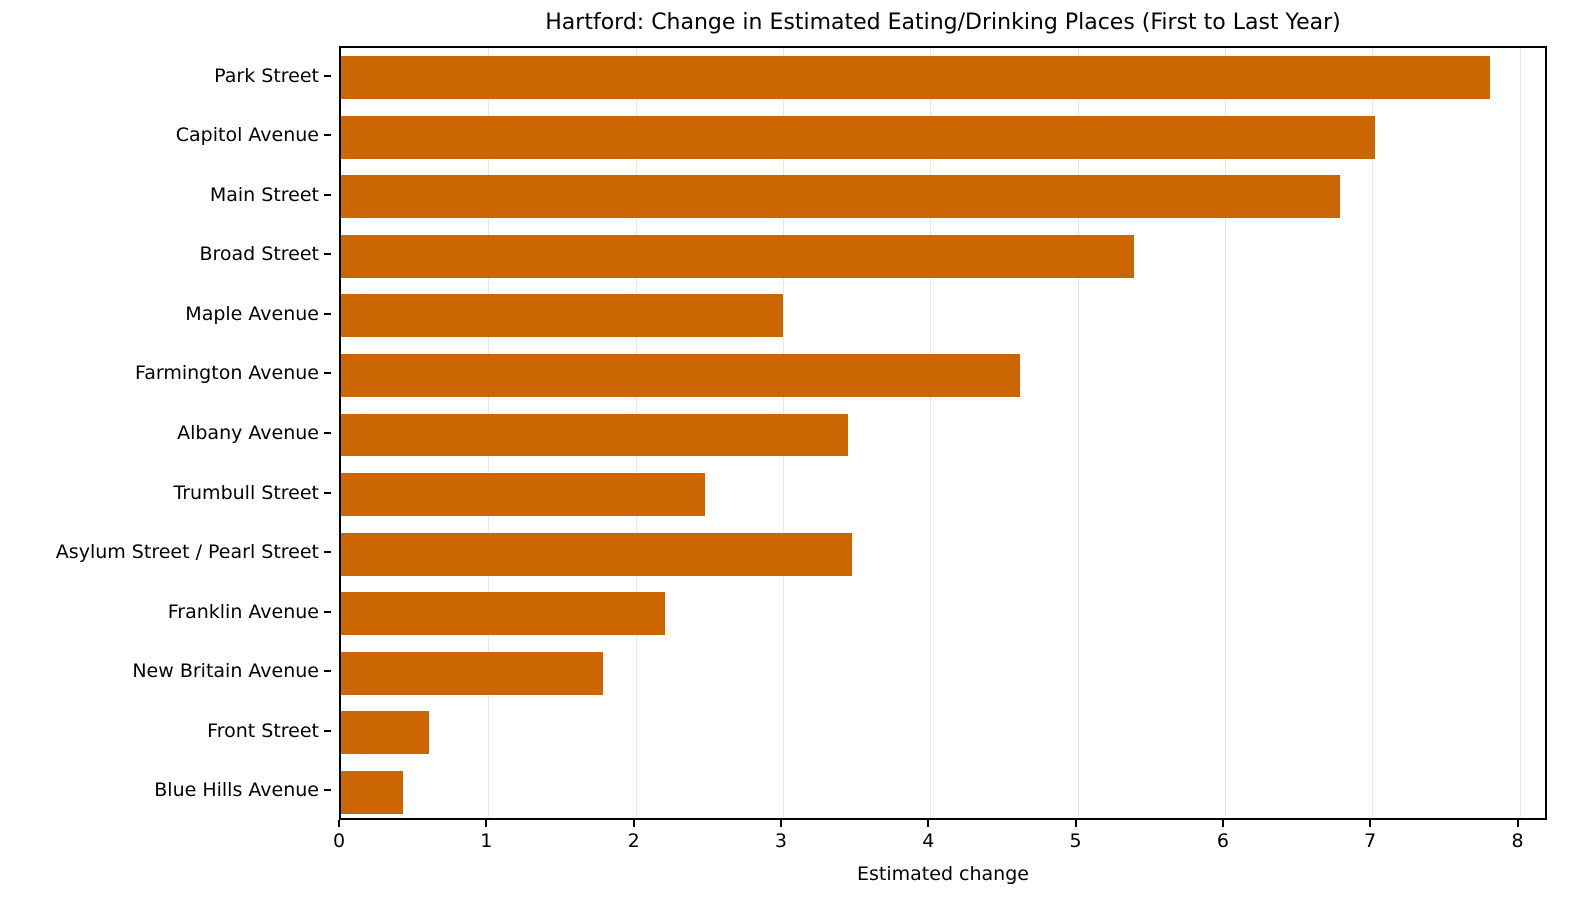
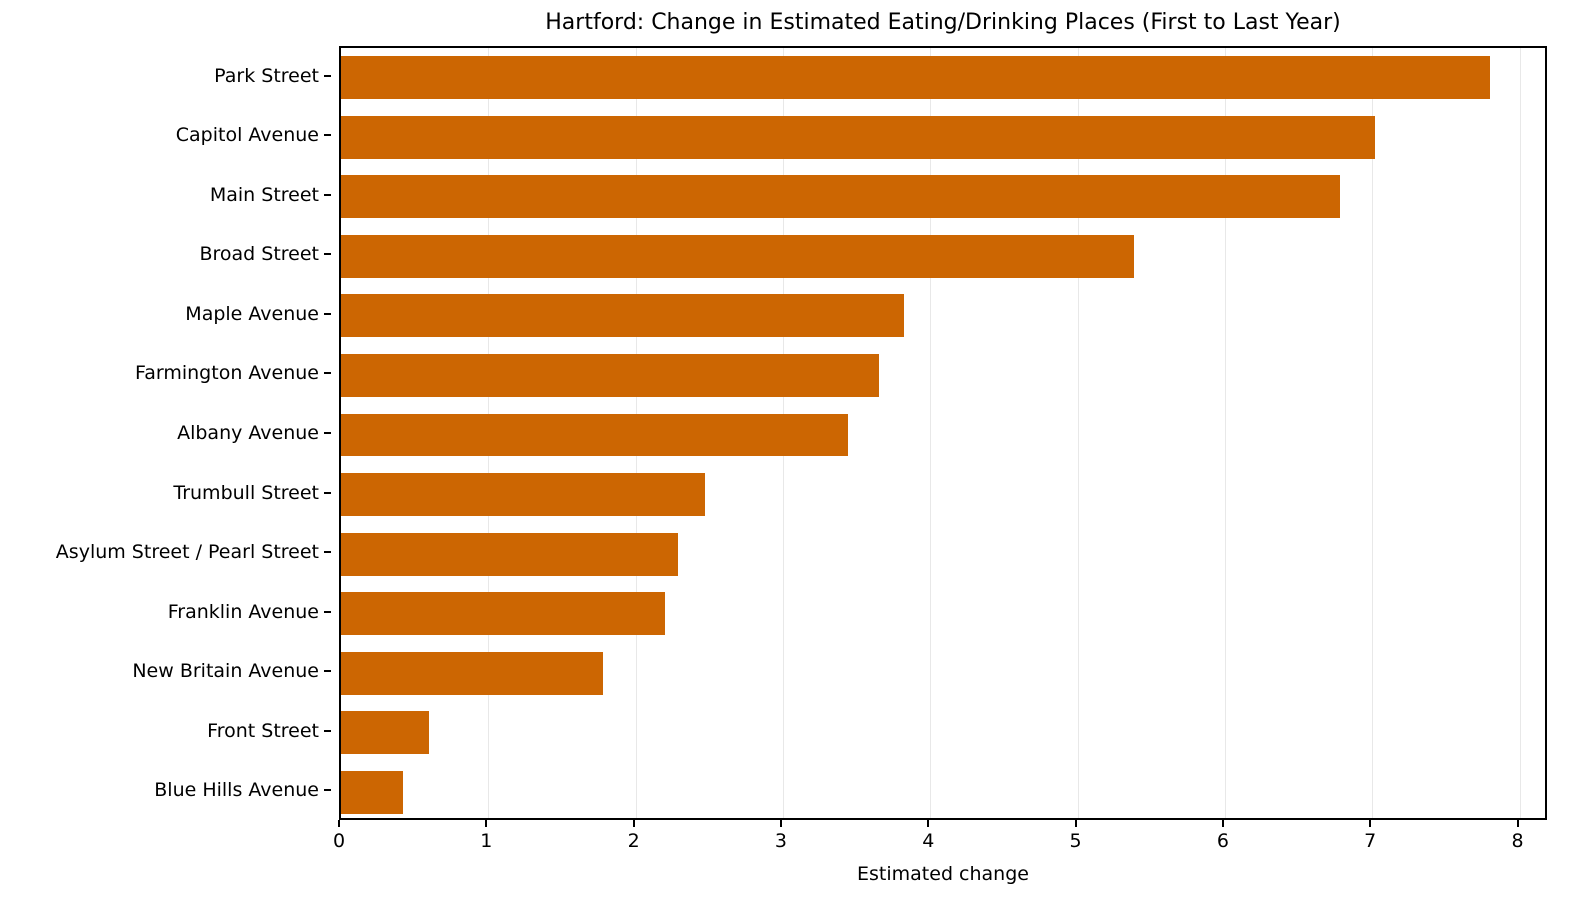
Maple Avenue: 3.00 -> 3.82
Farmington Avenue: 4.61 -> 3.65
Asylum Street / Pearl Street: 3.47 -> 2.29
